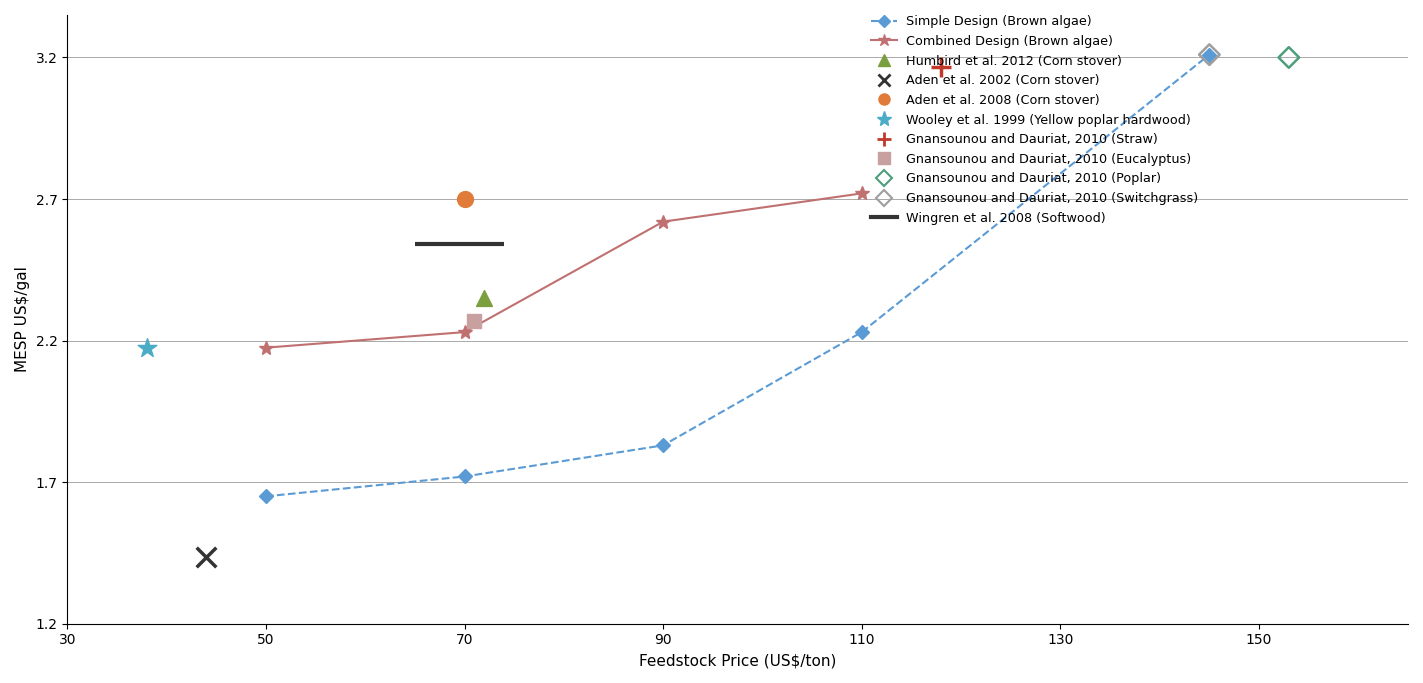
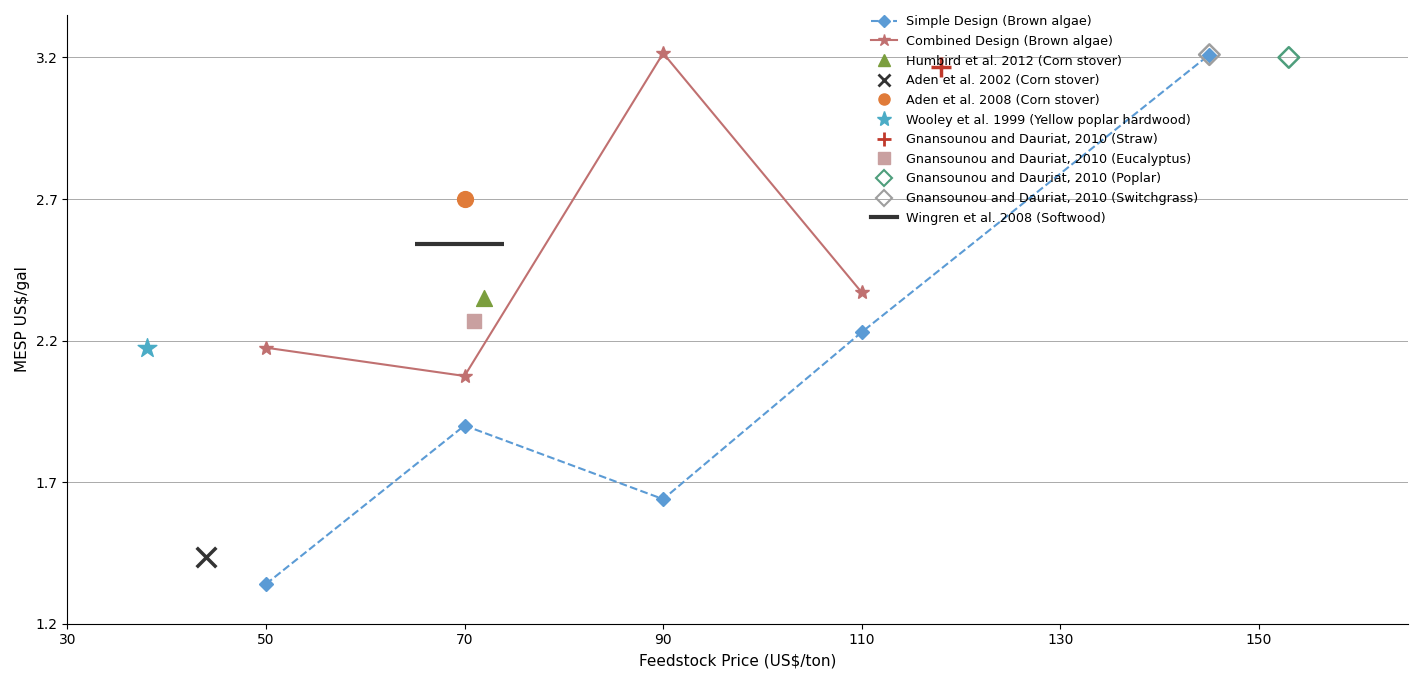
Simple Design (Brown algae)/50: 1.65 -> 1.34
Simple Design (Brown algae)/70: 1.72 -> 1.90
Combined Design (Brown algae)/70: 2.230 -> 2.075
Simple Design (Brown algae)/90: 1.83 -> 1.64
Combined Design (Brown algae)/90: 2.620 -> 3.215
Combined Design (Brown algae)/110: 2.720 -> 2.370
